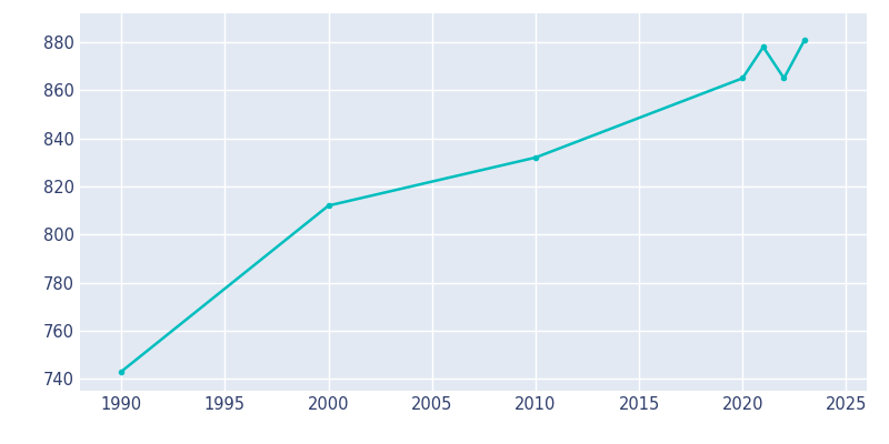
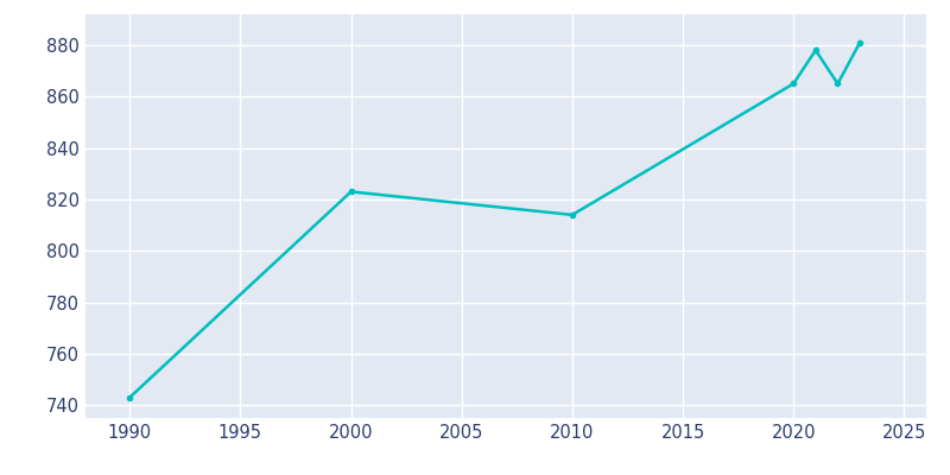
2000: 812 -> 823
2010: 832 -> 814
